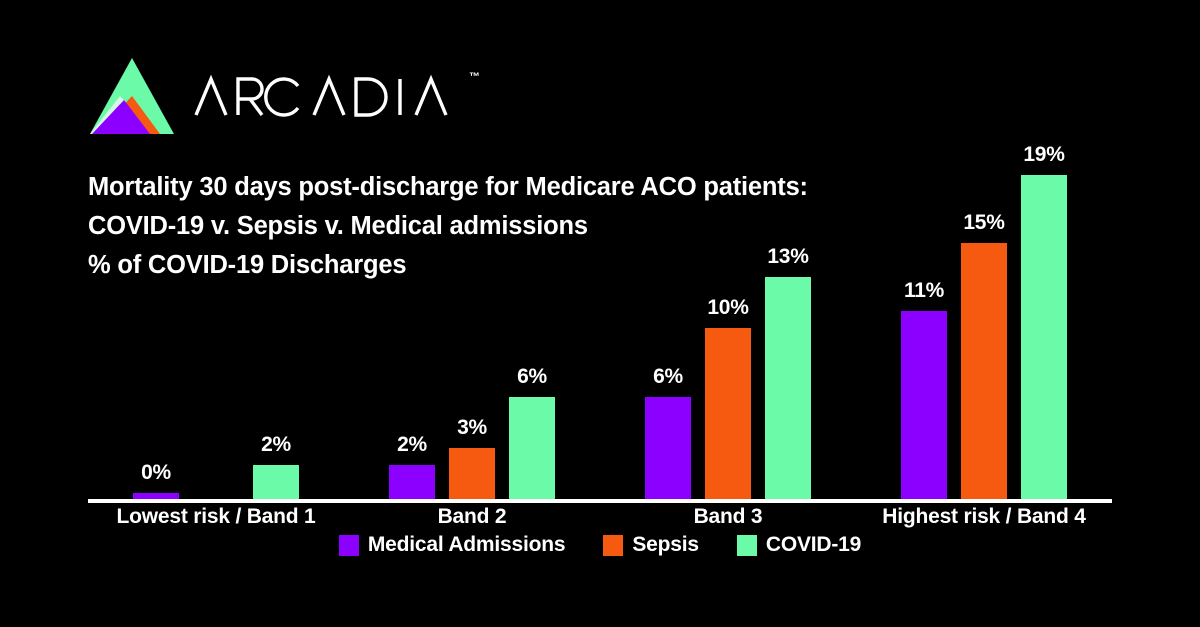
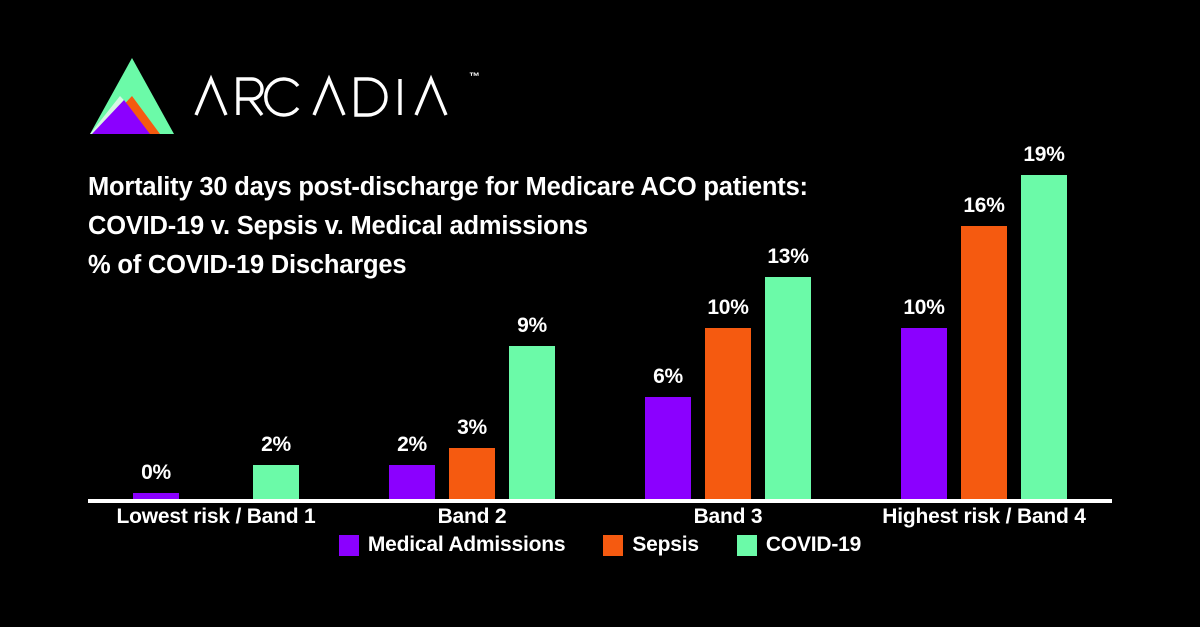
COVID-19/Band 2: 6% -> 9%
Medical Admissions/Highest risk / Band 4: 11% -> 10%
Sepsis/Highest risk / Band 4: 15% -> 16%
